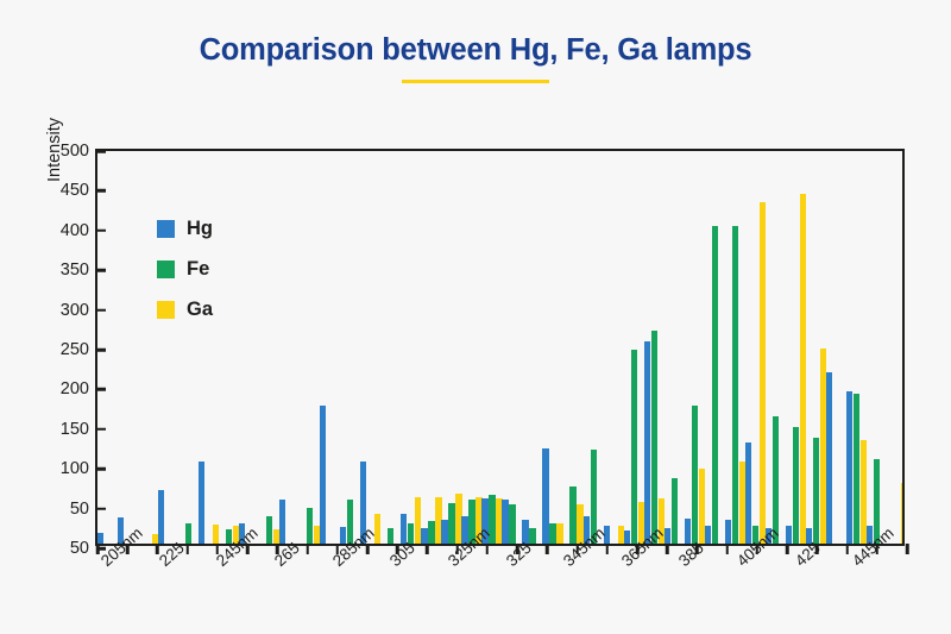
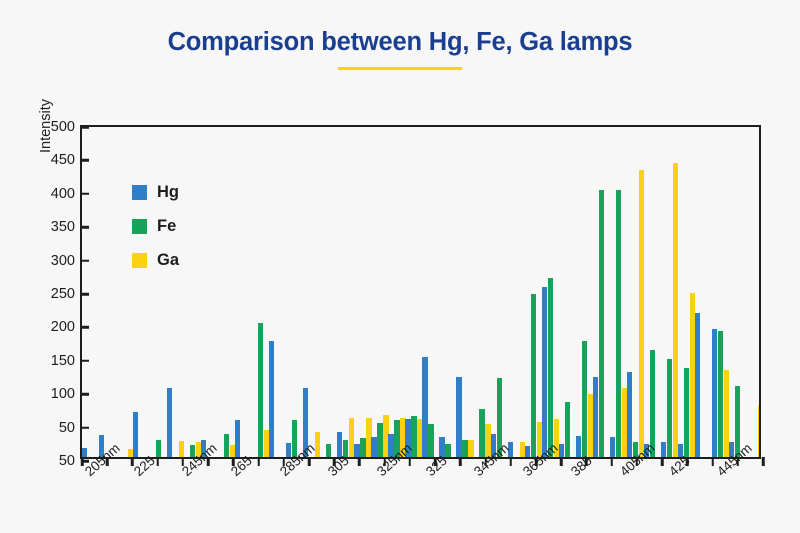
Fe/265: 40 -> 200
Ga/265: 20 -> 40
Hg/325: 60 -> 150
Hg/385: 20 -> 120
